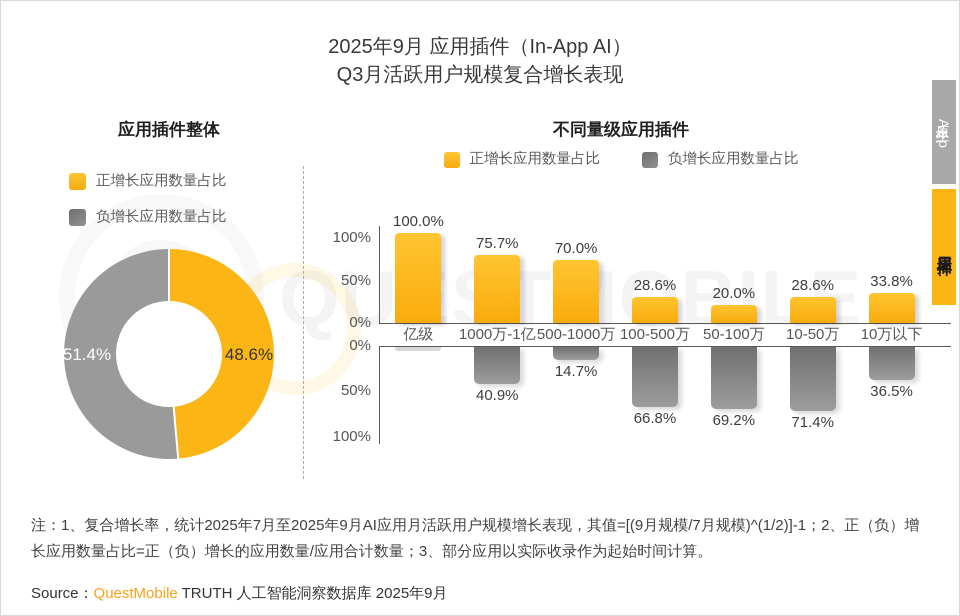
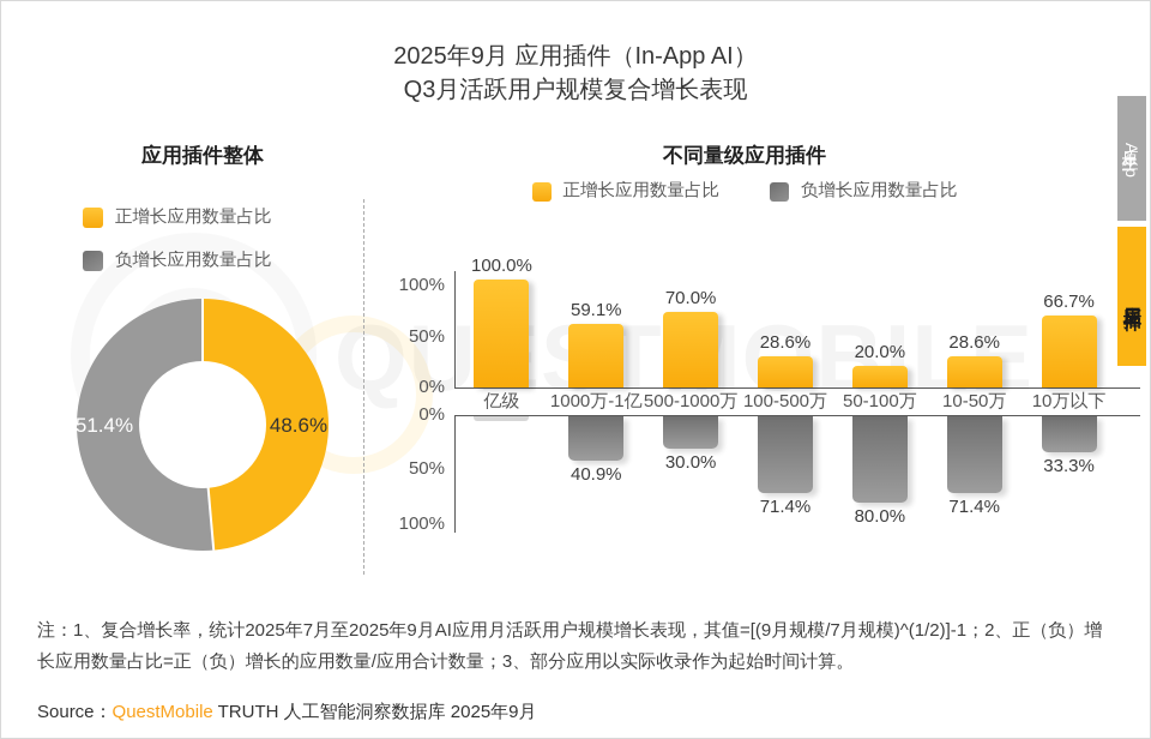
不同量级应用插件/正增长应用数量占比/1000万-1亿: 75.7% -> 59.1%
不同量级应用插件/负增长应用数量占比/500-1000万: 14.7% -> 30.0%
不同量级应用插件/负增长应用数量占比/100-500万: 66.8% -> 71.4%
不同量级应用插件/负增长应用数量占比/50-100万: 69.2% -> 80.0%
不同量级应用插件/正增长应用数量占比/10万以下: 33.8% -> 66.7%
不同量级应用插件/负增长应用数量占比/10万以下: 36.5% -> 33.3%
